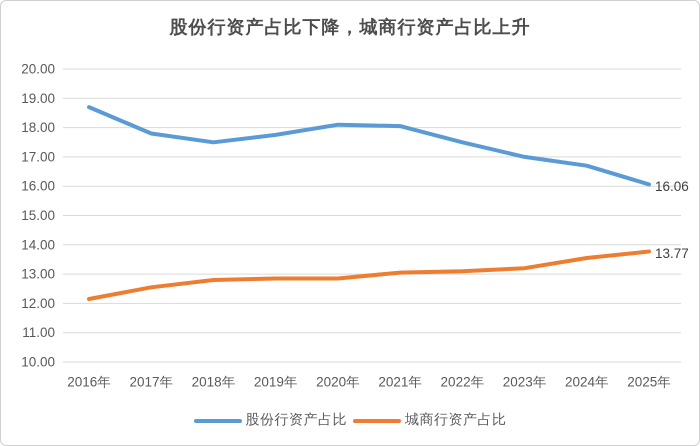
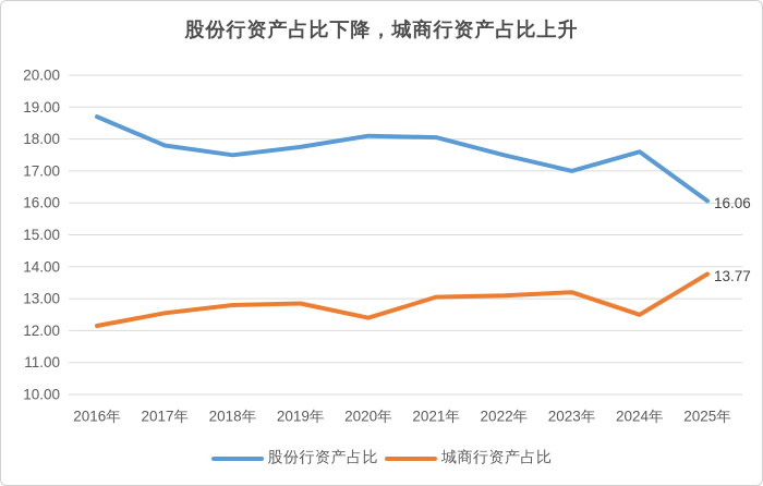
城商行资产占比/2020年: 12.8 -> 12.4
股份行资产占比/2024年: 16.7 -> 17.6
城商行资产占比/2024年: 13.6 -> 12.5
